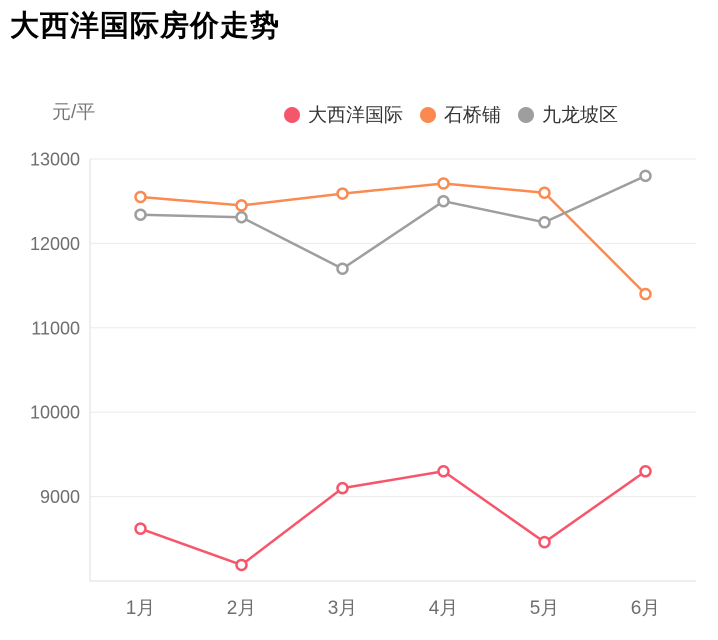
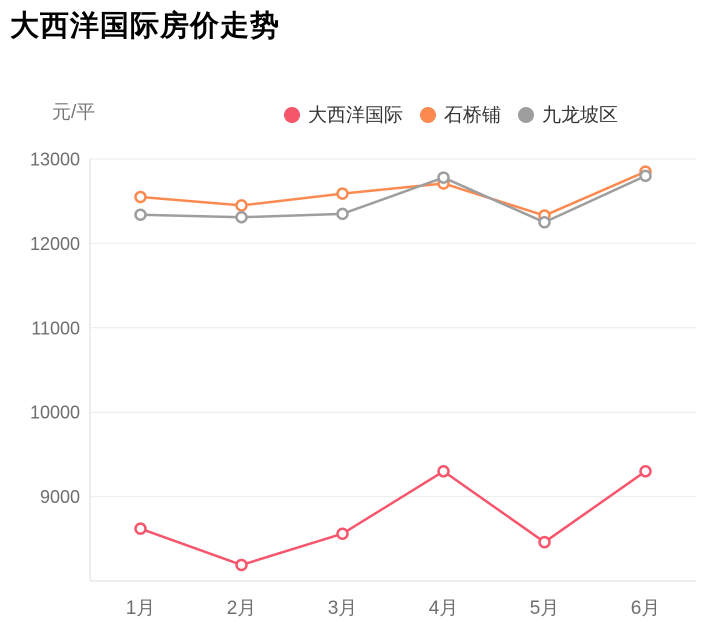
大西洋国际/3月: 9100 -> 8600
九龙坡区/3月: 11700 -> 12400
九龙坡区/4月: 12500 -> 12800
石桥铺/5月: 12600 -> 12300
石桥铺/6月: 11400 -> 12800
